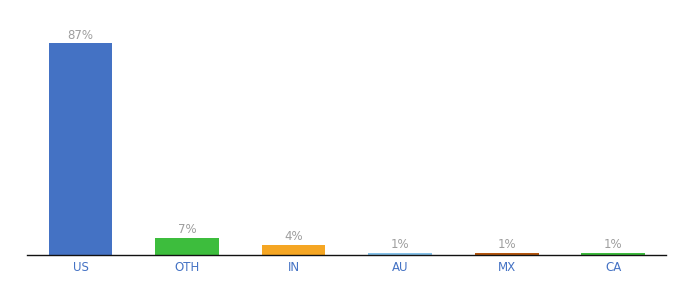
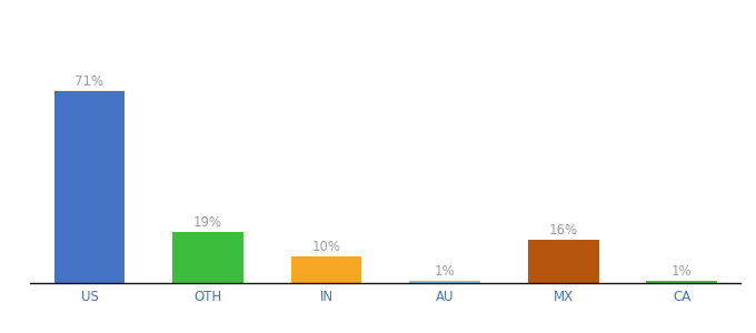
US: 87% -> 71%
OTH: 7% -> 19%
IN: 4% -> 10%
MX: 1% -> 16%
